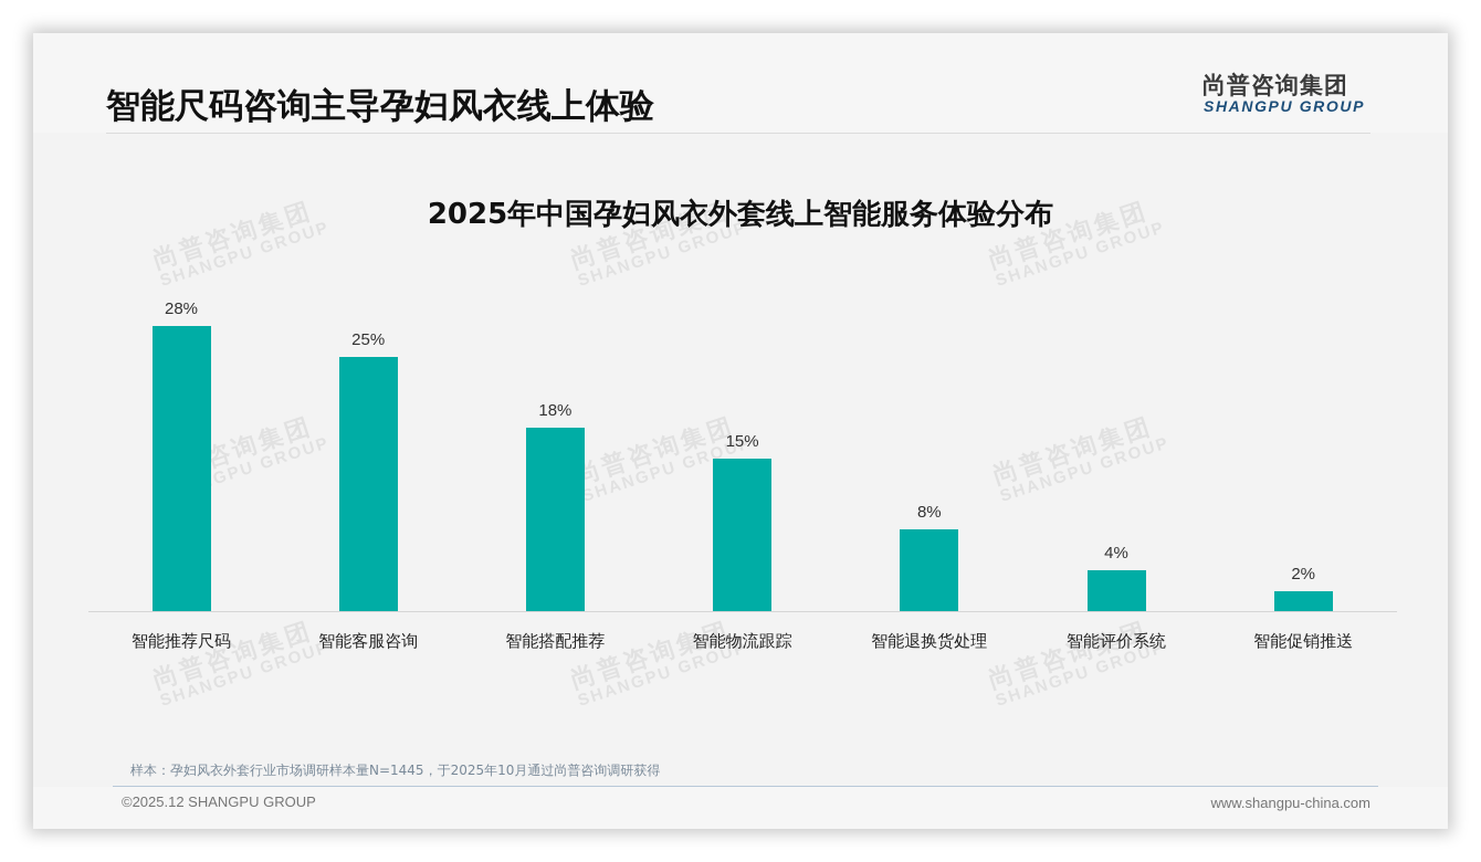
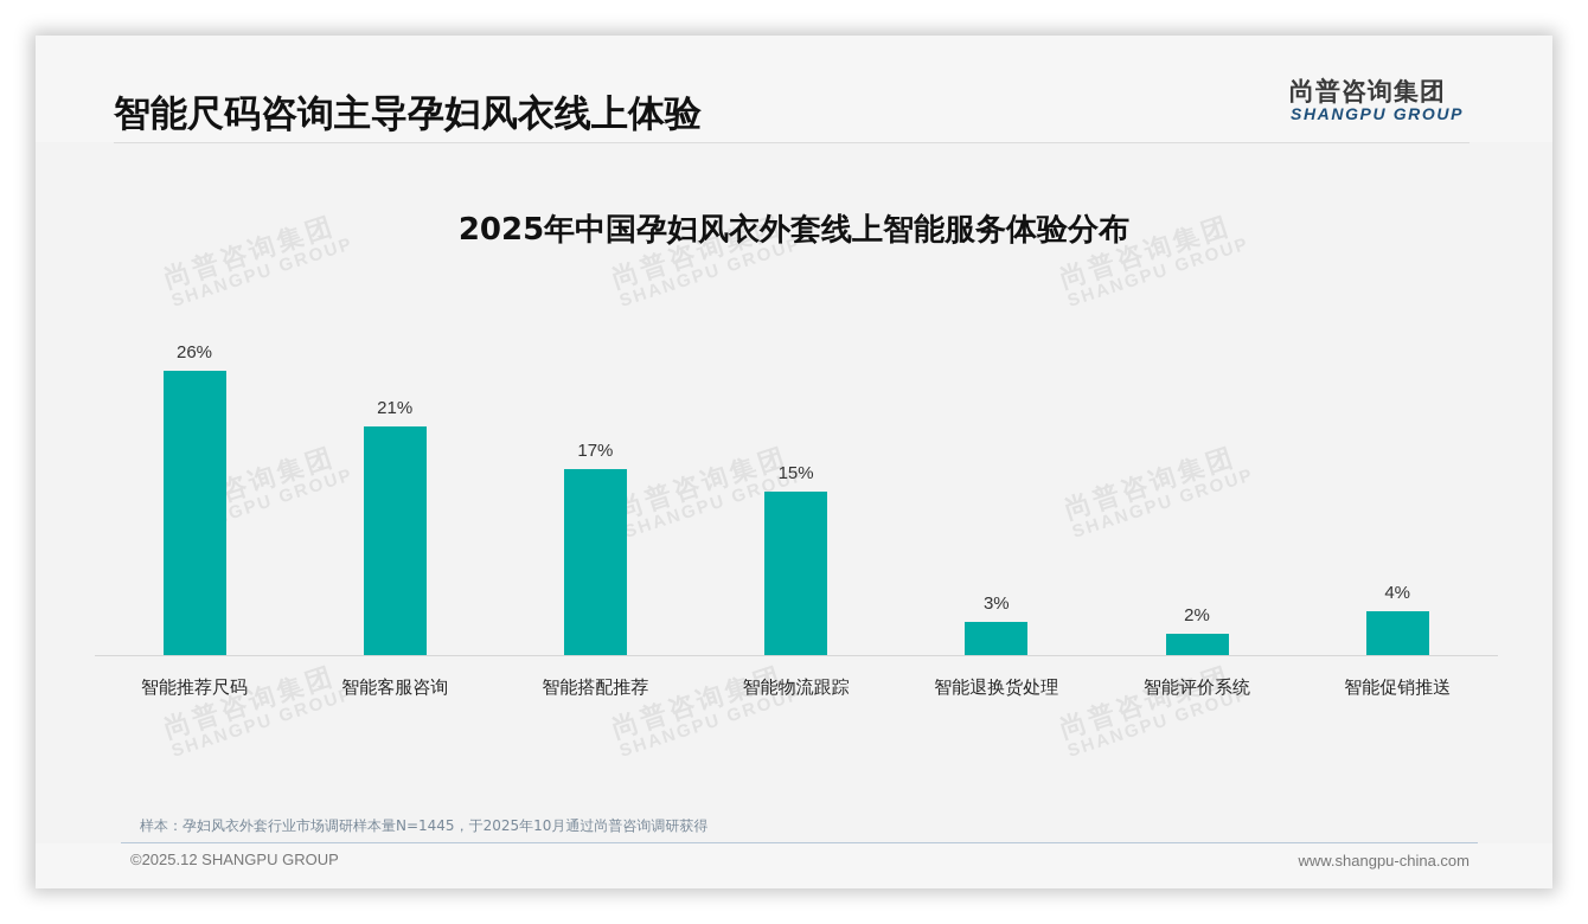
智能推荐尺码: 28% -> 26%
智能客服咨询: 25% -> 21%
智能搭配推荐: 18% -> 17%
智能退换货处理: 8% -> 3%
智能评价系统: 4% -> 2%
智能促销推送: 2% -> 4%
